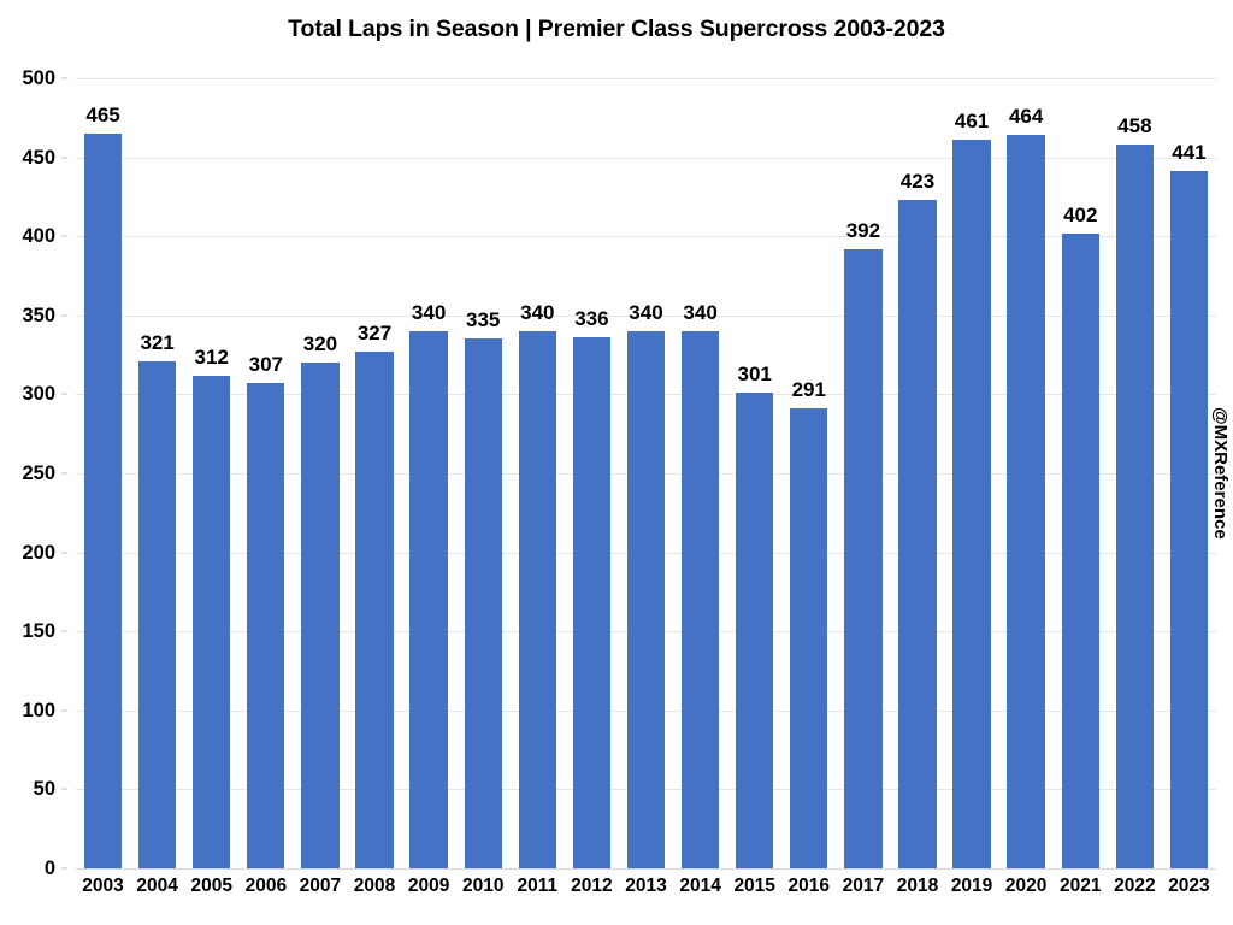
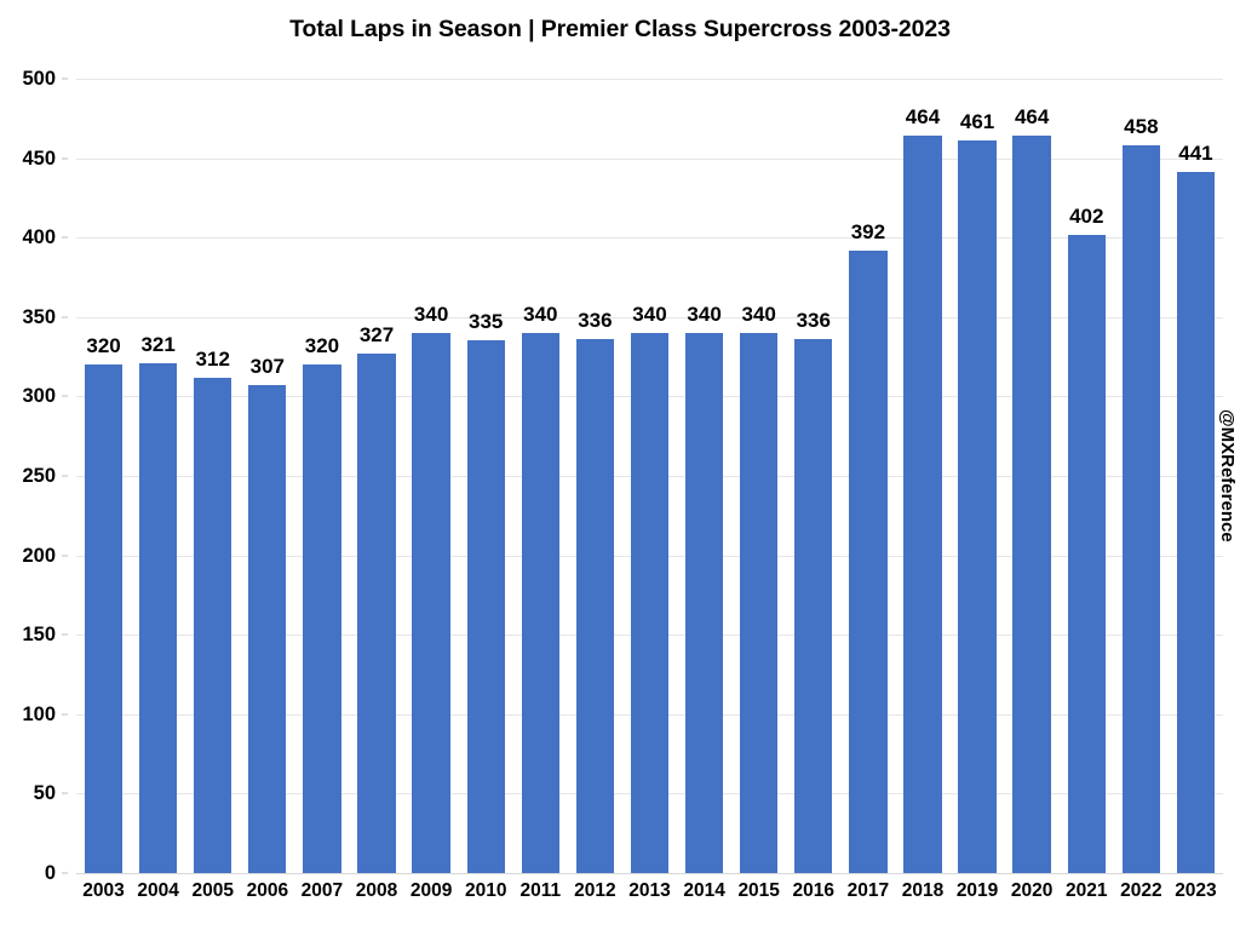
2003: 465 -> 320
2015: 301 -> 340
2016: 291 -> 336
2018: 423 -> 464
